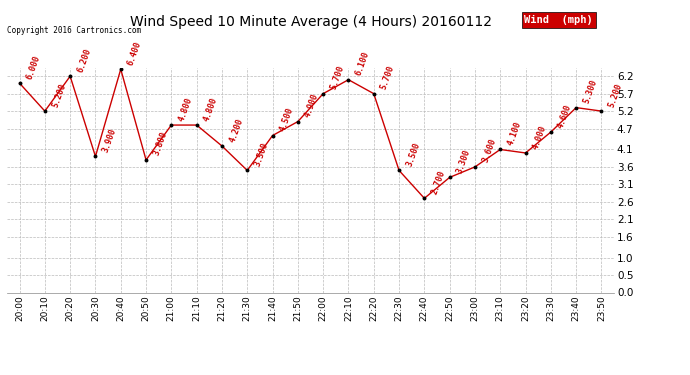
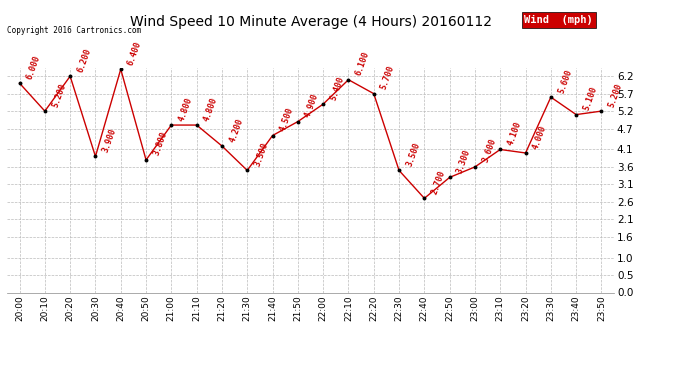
22:00: 5.700 -> 5.400
23:30: 4.600 -> 5.600
23:40: 5.300 -> 5.100
